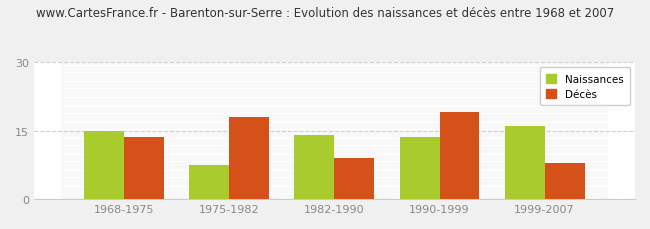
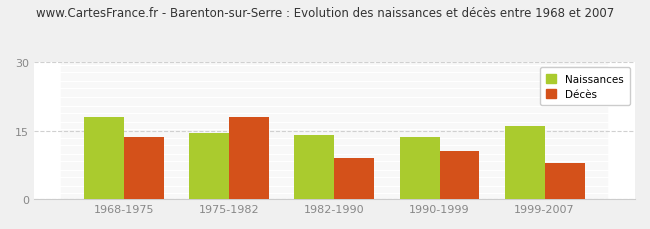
Naissances/1968-1975: 15.0 -> 18.0
Naissances/1975-1982: 7.5 -> 14.5
Décès/1990-1999: 19.0 -> 10.5
